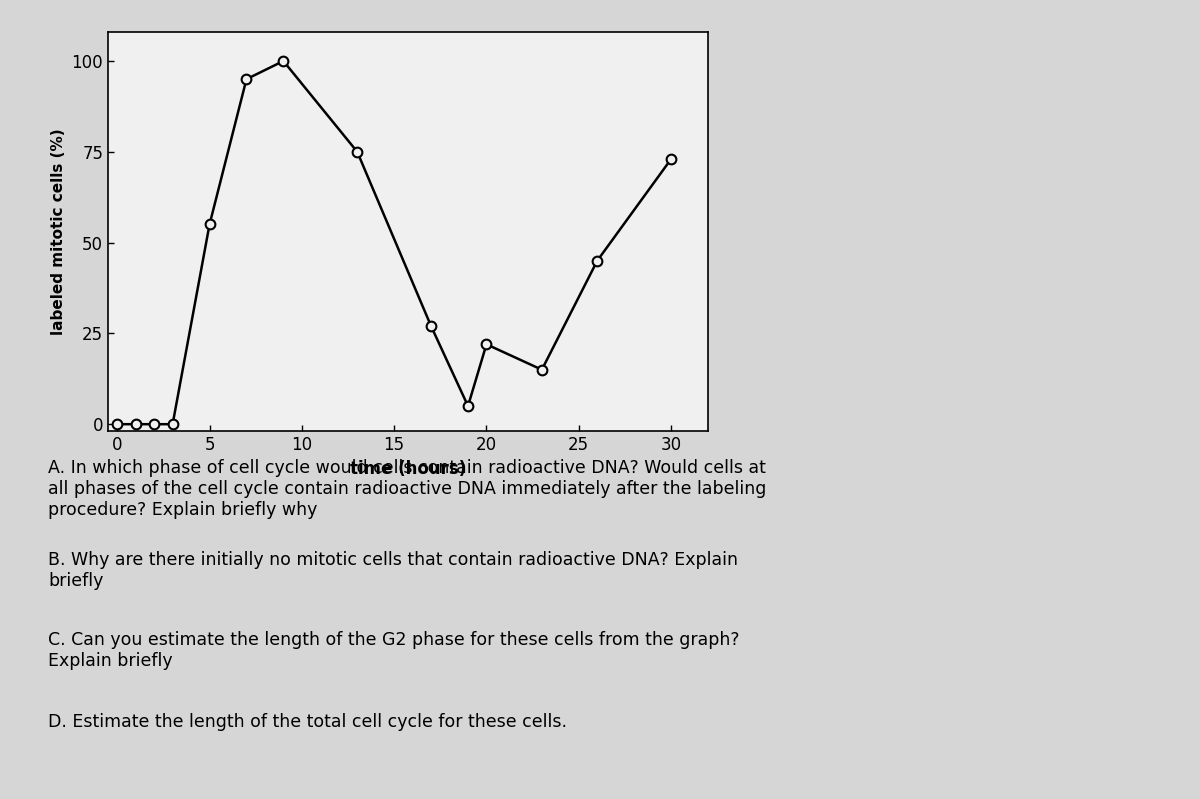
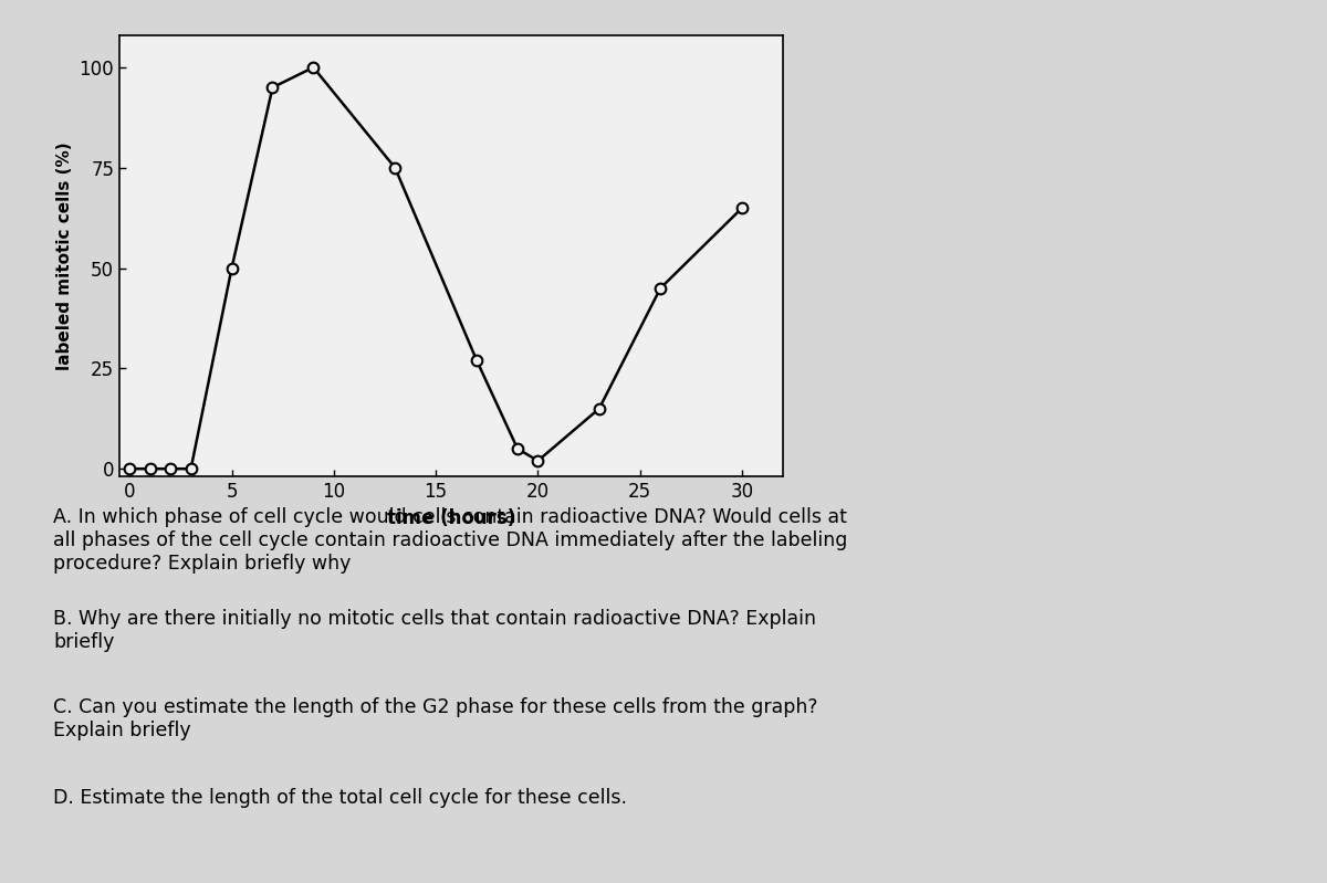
5: 55 -> 50
20: 22 -> 2
30: 73 -> 65
